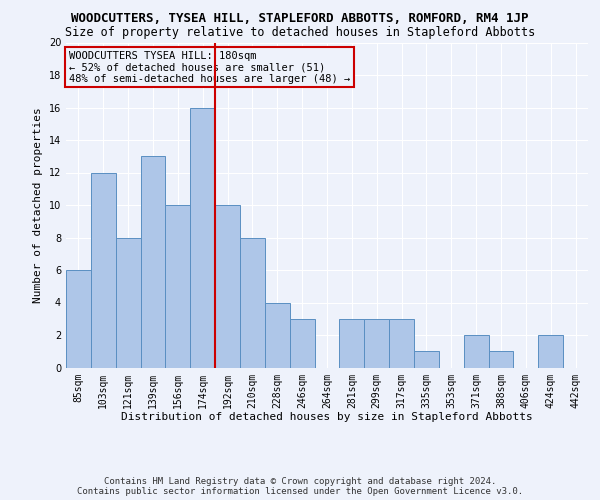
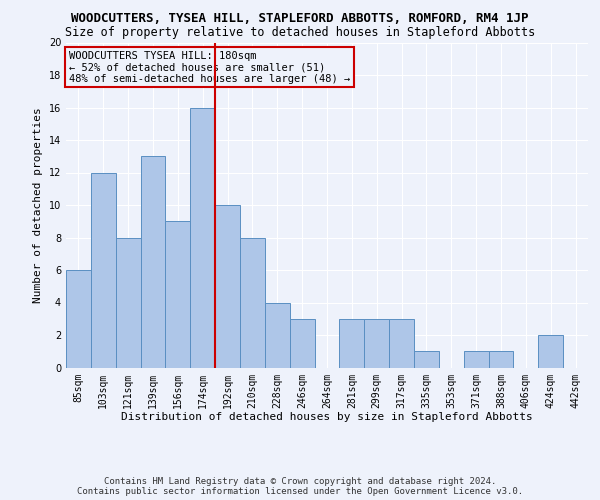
156sqm: 10 -> 9
371sqm: 2 -> 1
